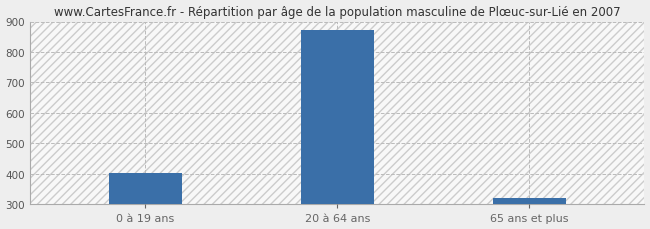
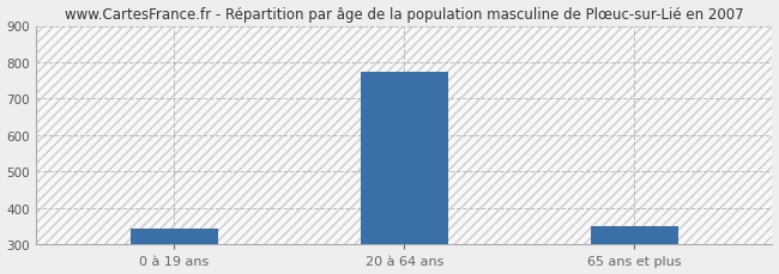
0 à 19 ans: 403 -> 345
20 à 64 ans: 872 -> 775
65 ans et plus: 322 -> 350
